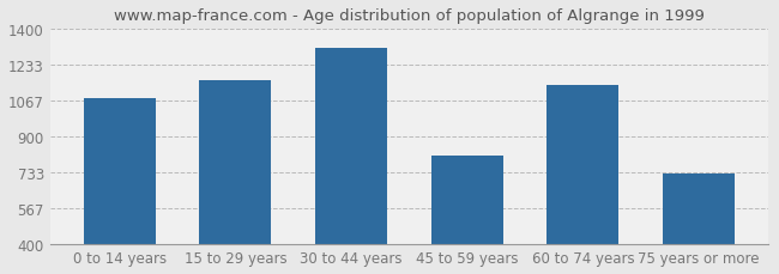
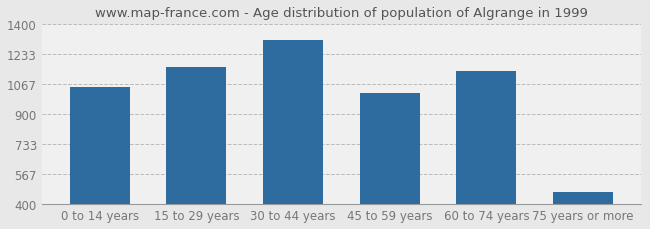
0 to 14 years: 1080 -> 1050
45 to 59 years: 810 -> 1020
75 years or more: 730 -> 470
